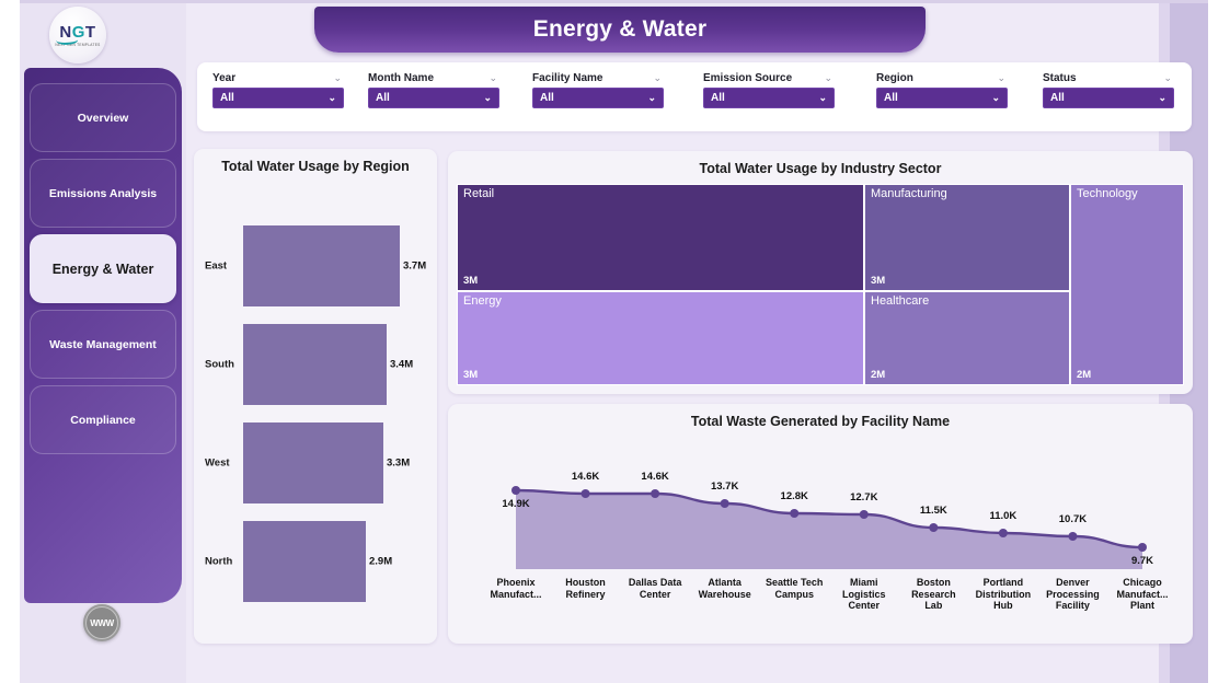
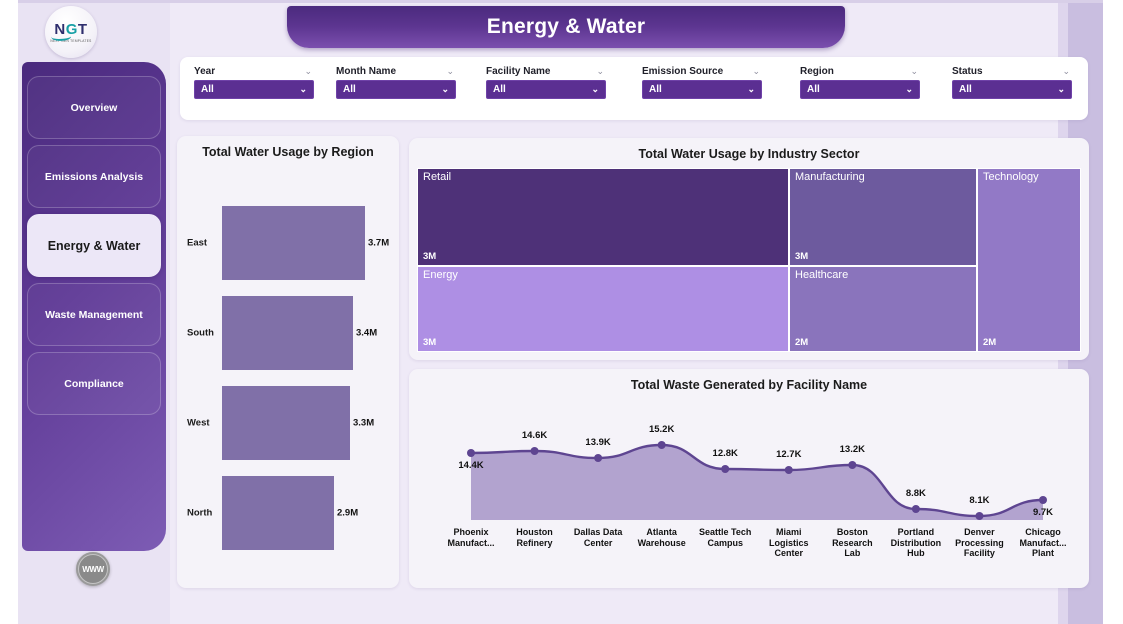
Total Waste Generated by Facility Name/Phoenix Manufact...: 14.9K -> 14.4K
Total Waste Generated by Facility Name/Dallas Data Center: 14.6K -> 13.9K
Total Waste Generated by Facility Name/Atlanta Warehouse: 13.7K -> 15.2K
Total Waste Generated by Facility Name/Boston Research Lab: 11.5K -> 13.2K
Total Waste Generated by Facility Name/Portland Distribution Hub: 11.0K -> 8.8K
Total Waste Generated by Facility Name/Denver Processing Facility: 10.7K -> 8.1K
